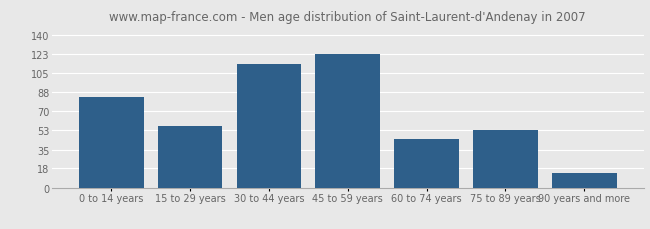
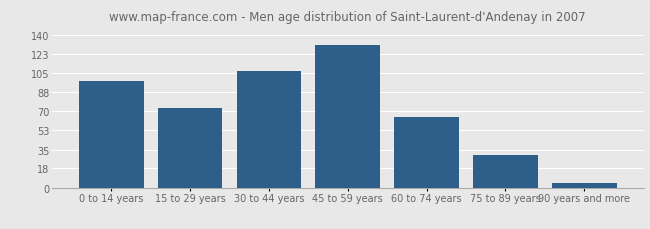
0 to 14 years: 83 -> 98
15 to 29 years: 57 -> 73
30 to 44 years: 114 -> 107
45 to 59 years: 123 -> 131
60 to 74 years: 45 -> 65
75 to 89 years: 53 -> 30
90 years and more: 13 -> 4
